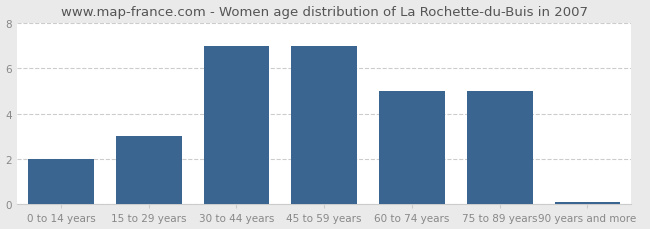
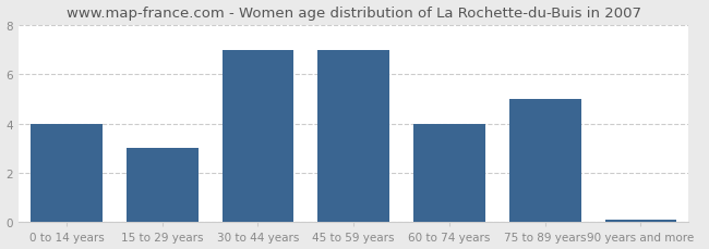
0 to 14 years: 2.0 -> 4.0
60 to 74 years: 5.0 -> 4.0
